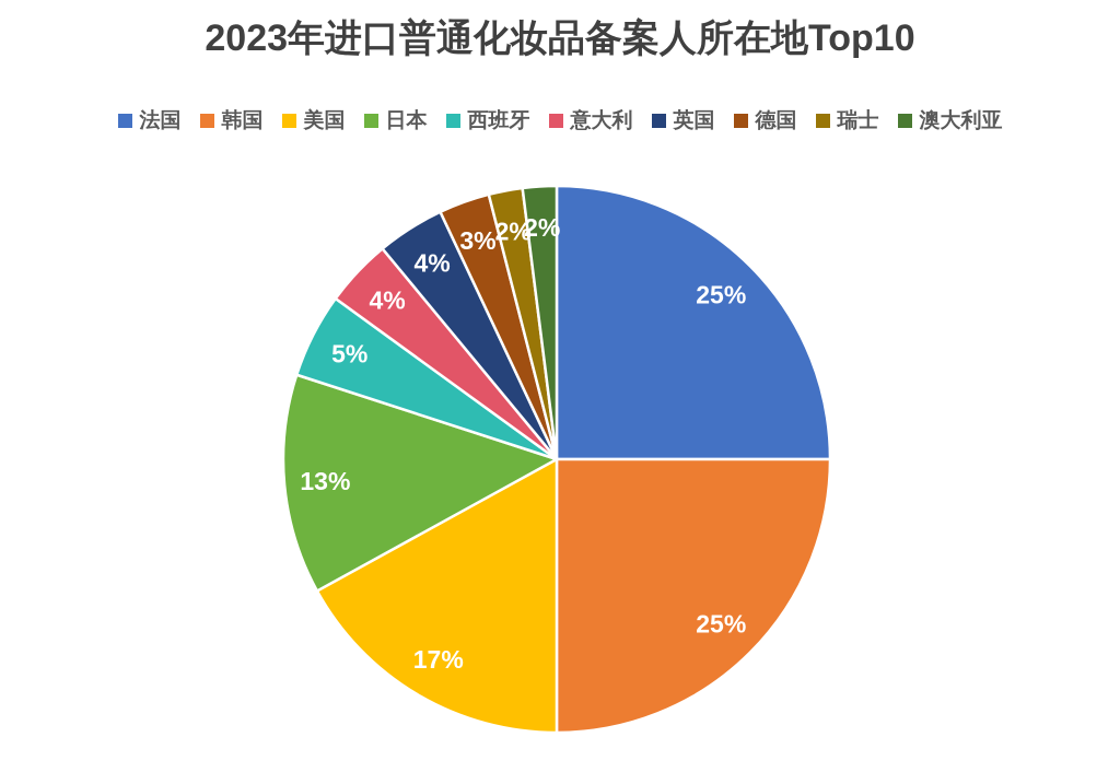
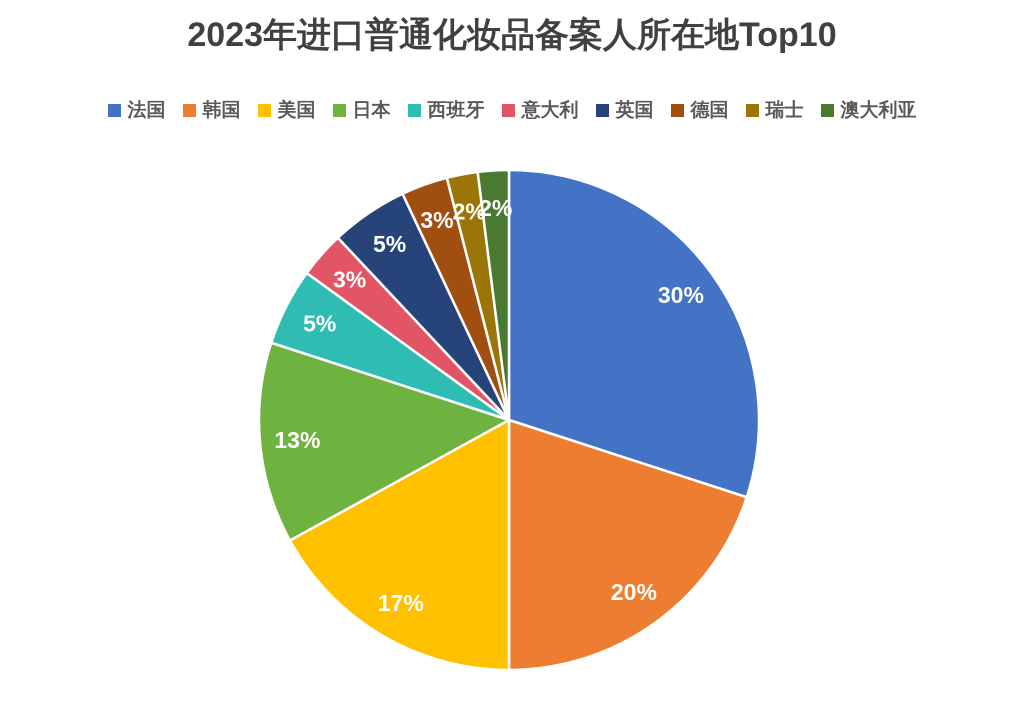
法国: 25% -> 30%
韩国: 25% -> 20%
意大利: 4% -> 3%
英国: 4% -> 5%
